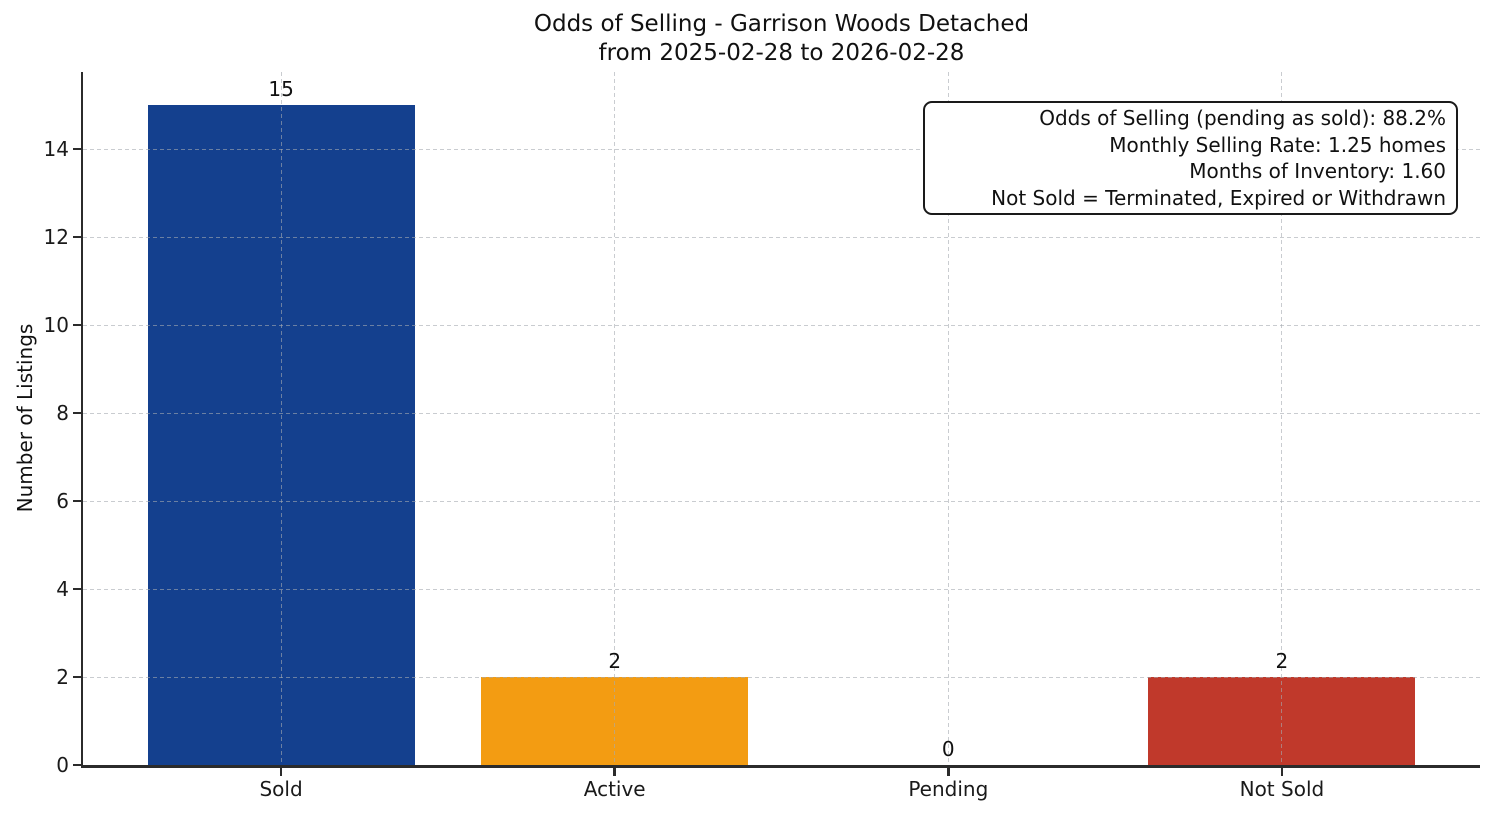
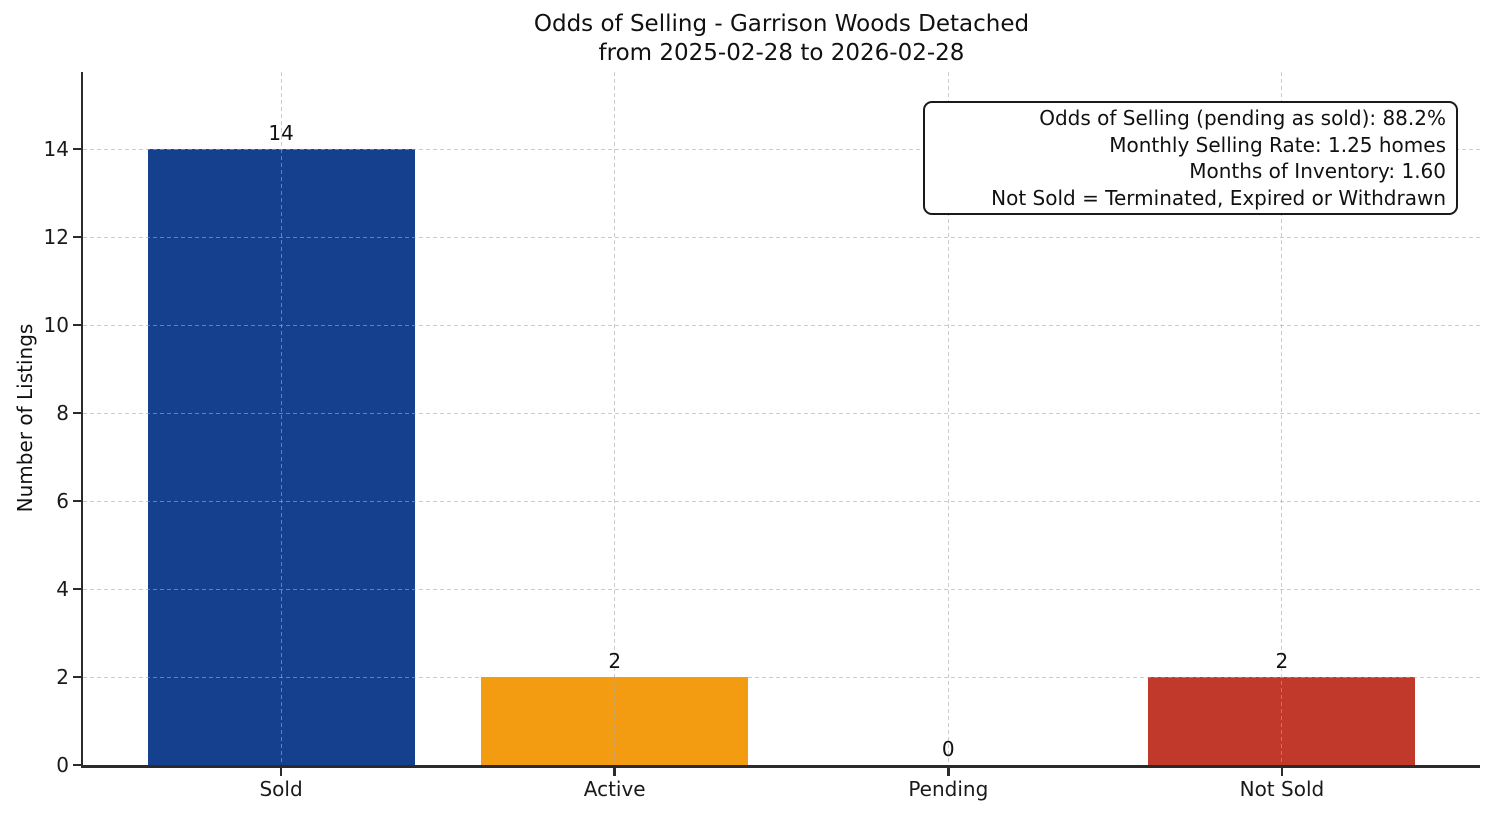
Sold: 15 -> 14
